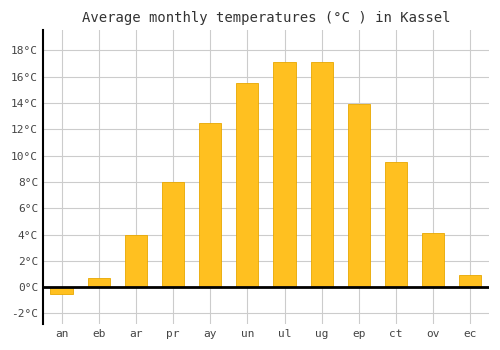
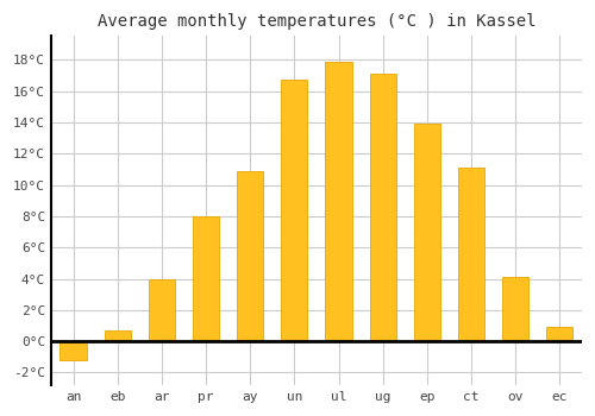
an: -0.5°C -> -1.2°C
ay: 12.5°C -> 10.9°C
un: 15.5°C -> 16.7°C
ul: 17.1°C -> 17.9°C
ct: 9.5°C -> 11.1°C
